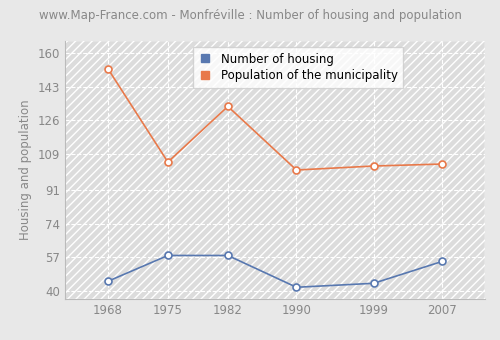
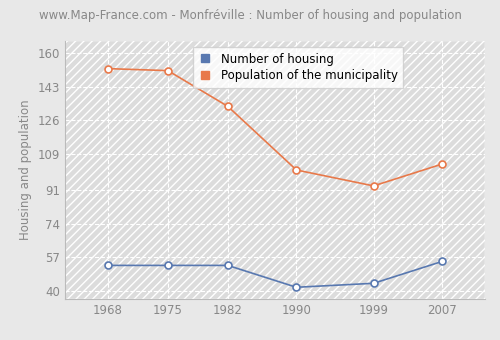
Number of housing/1968: 45 -> 53
Number of housing/1975: 58 -> 53
Population of the municipality/1975: 105 -> 151
Number of housing/1982: 58 -> 53
Population of the municipality/1999: 103 -> 93
